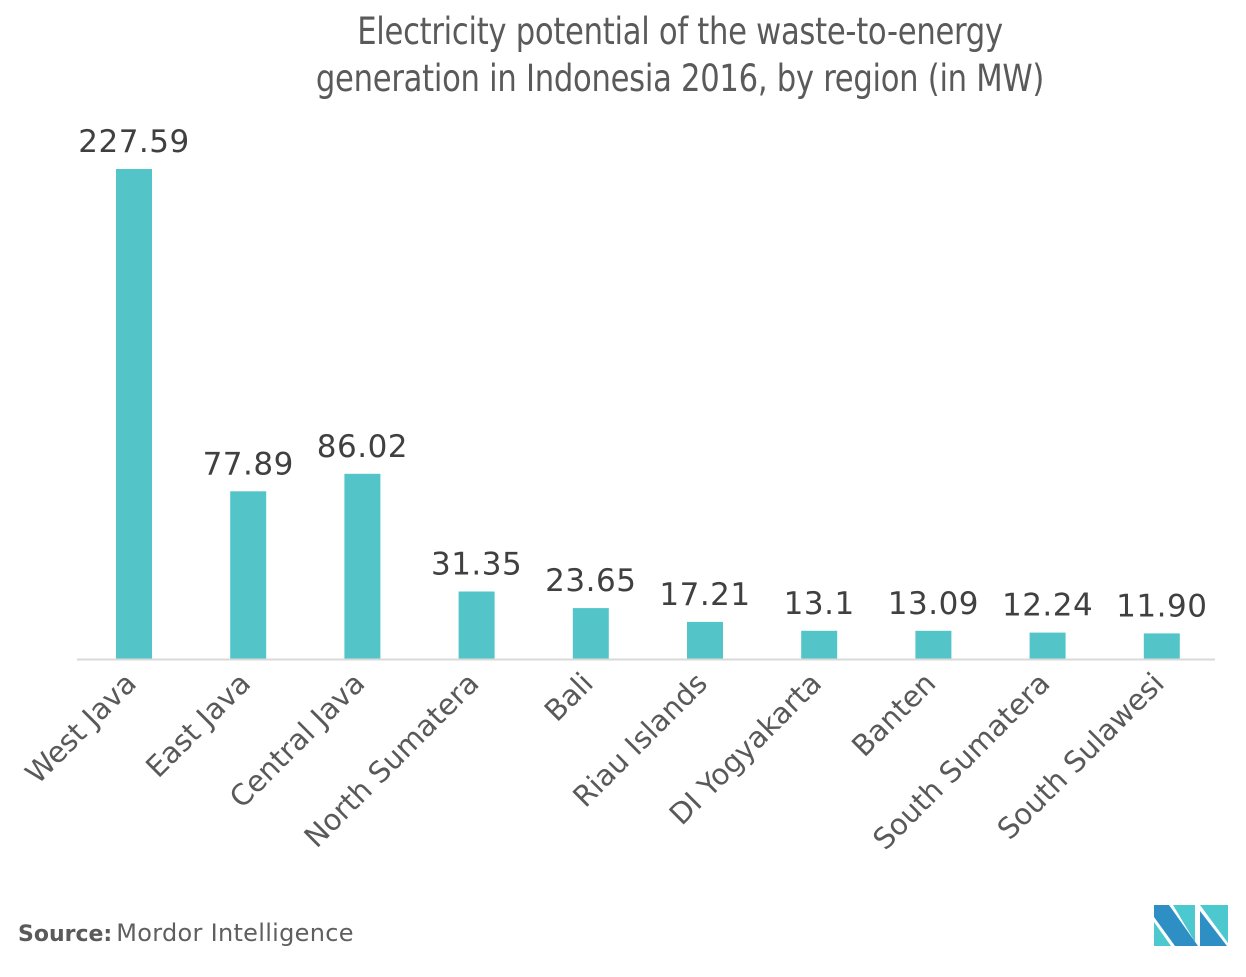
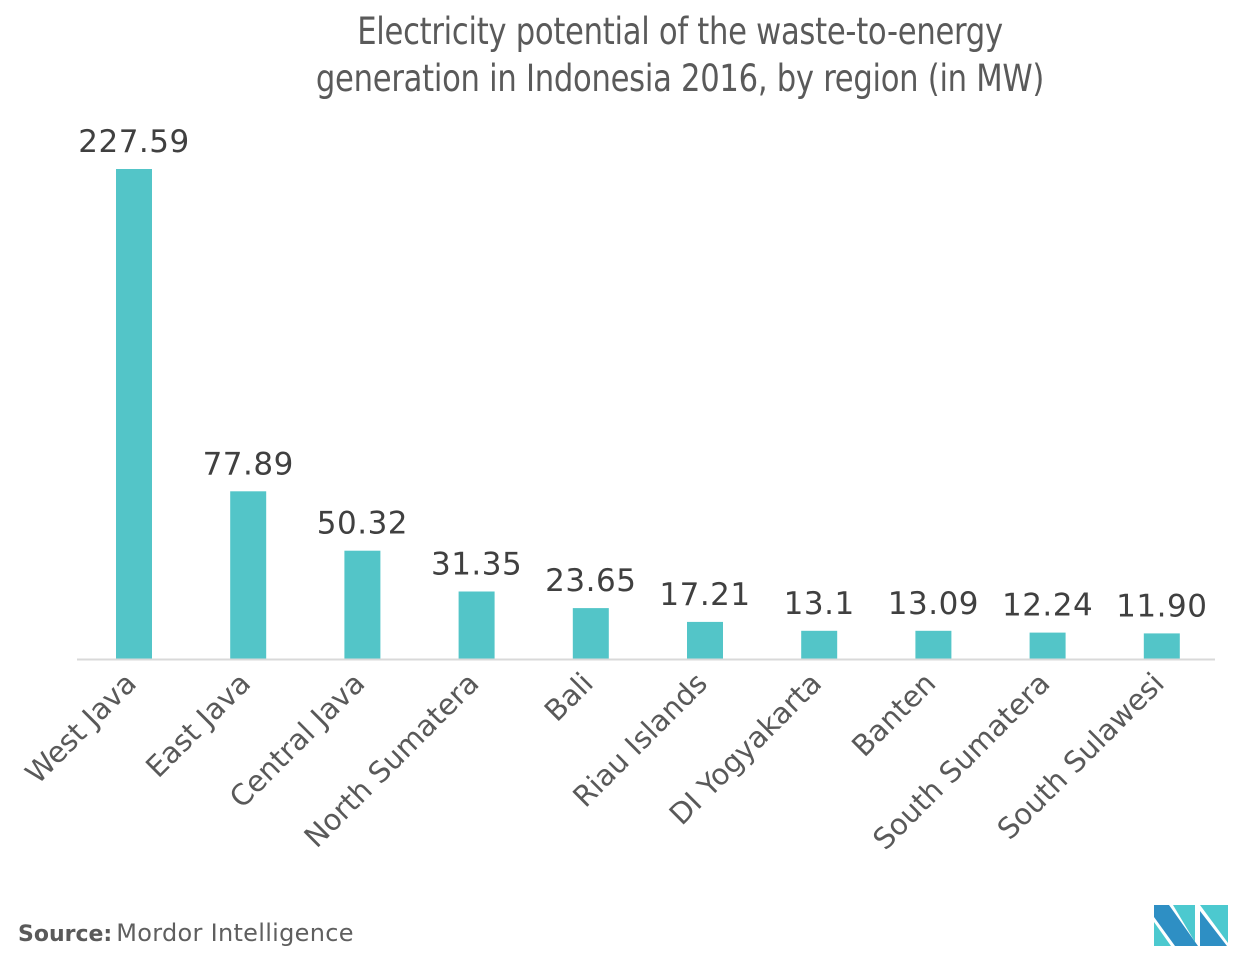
Central Java: 86.02 -> 50.32
